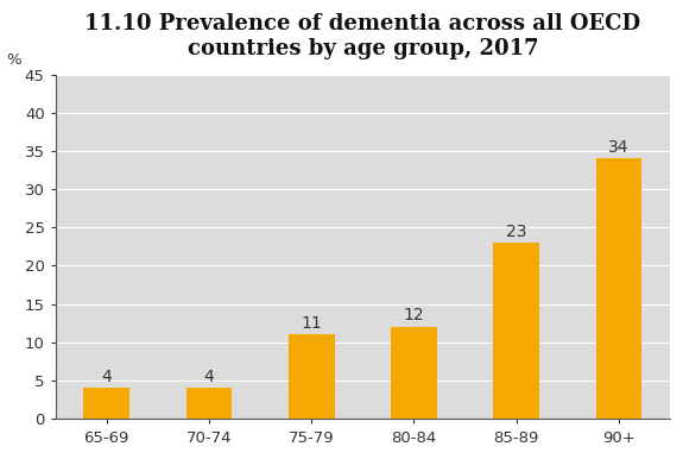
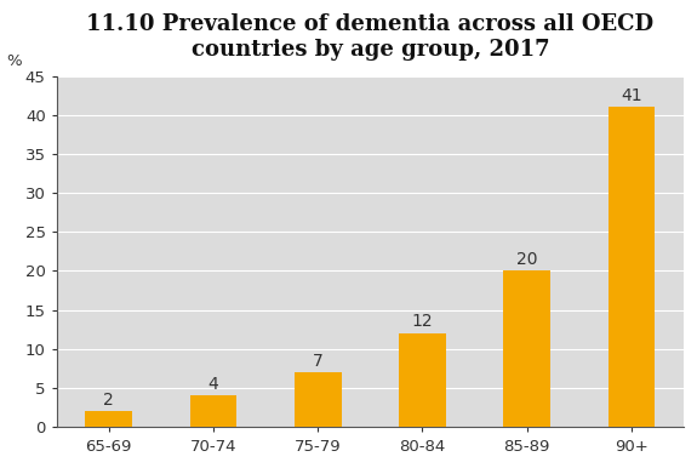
65-69: 4 -> 2
75-79: 11 -> 7
85-89: 23 -> 20
90+: 34 -> 41
